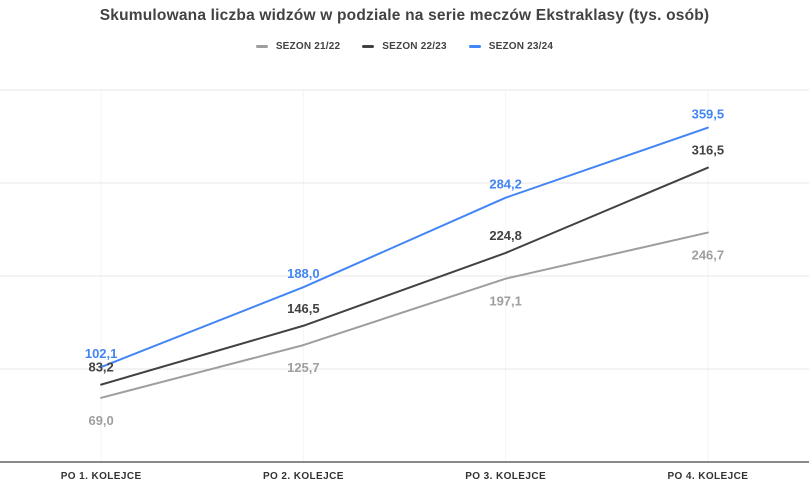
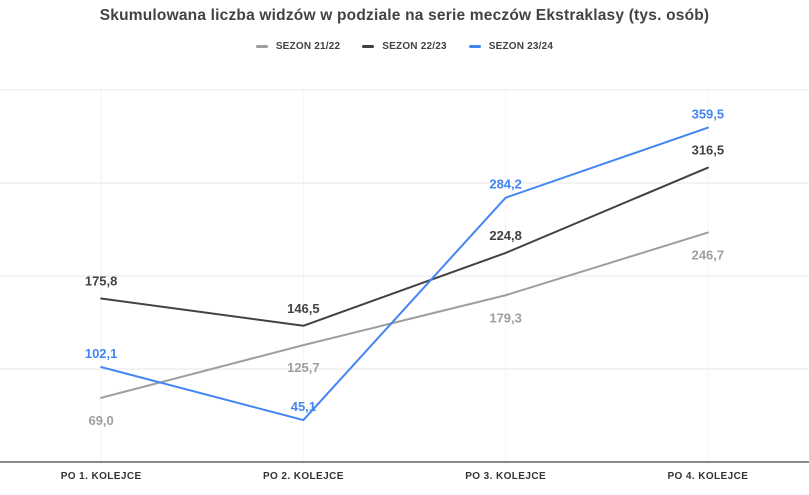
SEZON 22/23/PO 1. KOLEJCE: 83,2 -> 175,8
SEZON 23/24/PO 2. KOLEJCE: 188,0 -> 45,1
SEZON 21/22/PO 3. KOLEJCE: 197,1 -> 179,3
